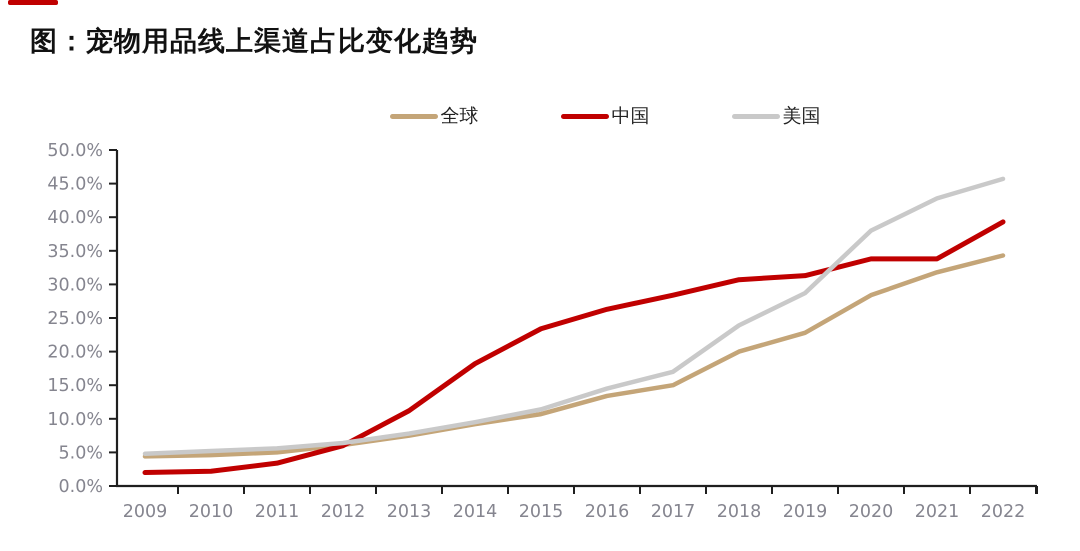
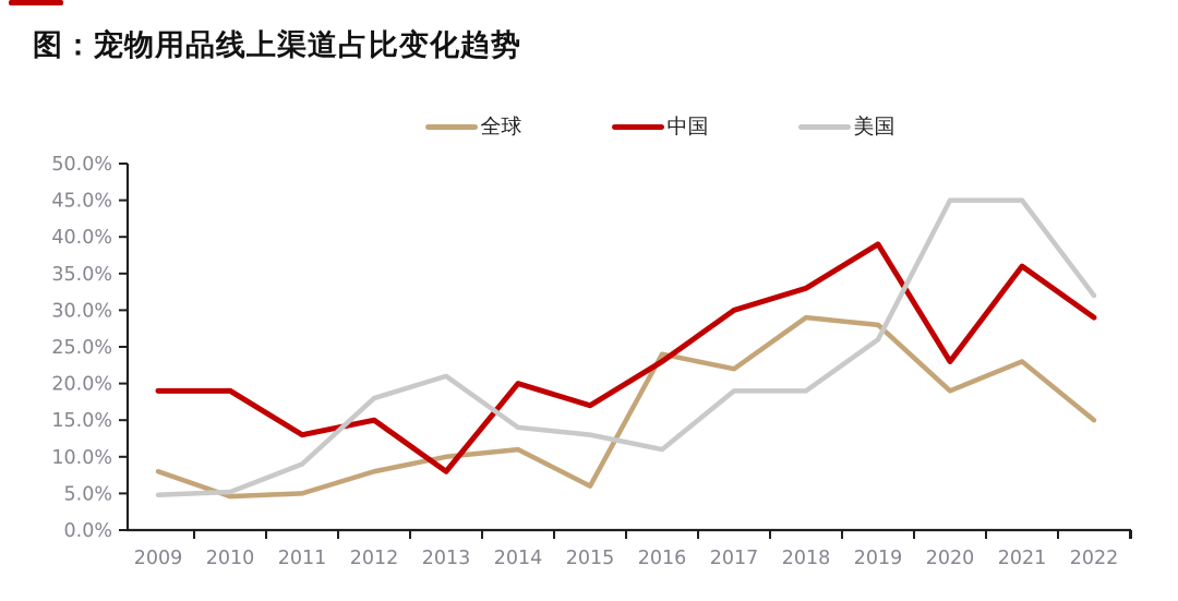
全球/2009: 4% -> 8%
中国/2009: 2% -> 19%
中国/2010: 2% -> 19%
中国/2011: 3% -> 13%
美国/2011: 6% -> 9%
全球/2012: 6% -> 8%
中国/2012: 6% -> 15%
美国/2012: 6% -> 18%
全球/2013: 8% -> 10%
中国/2013: 11% -> 8%
美国/2013: 8% -> 21%
全球/2014: 9% -> 11%
中国/2014: 18% -> 20%
美国/2014: 10% -> 14%
全球/2015: 11% -> 6%
中国/2015: 23% -> 17%
美国/2015: 11% -> 13%
全球/2016: 13% -> 24%
中国/2016: 26% -> 23%
美国/2016: 14% -> 11%
全球/2017: 15% -> 22%
中国/2017: 28% -> 30%
美国/2017: 17% -> 19%
全球/2018: 20% -> 29%
中国/2018: 31% -> 33%
美国/2018: 24% -> 19%
全球/2019: 23% -> 28%
中国/2019: 31% -> 39%
美国/2019: 29% -> 26%
全球/2020: 28% -> 19%
中国/2020: 34% -> 23%
美国/2020: 38% -> 45%
全球/2021: 32% -> 23%
中国/2021: 34% -> 36%
美国/2021: 43% -> 45%
全球/2022: 34% -> 15%
中国/2022: 39% -> 29%
美国/2022: 46% -> 32%
